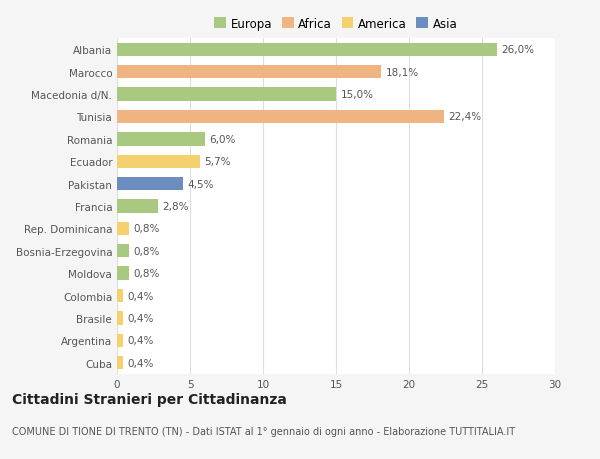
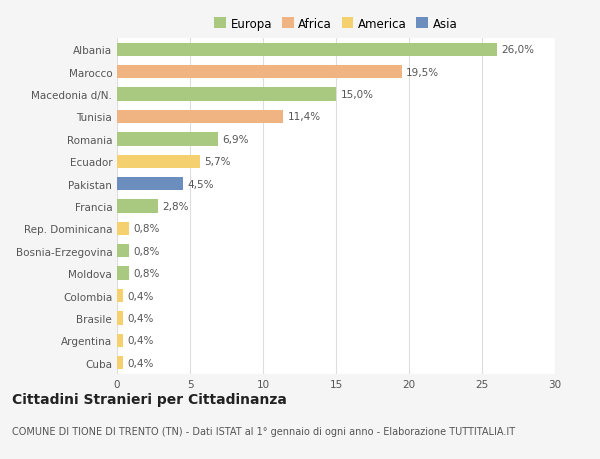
Marocco: 18,1% -> 19,5%
Tunisia: 22,4% -> 11,4%
Romania: 6,0% -> 6,9%
